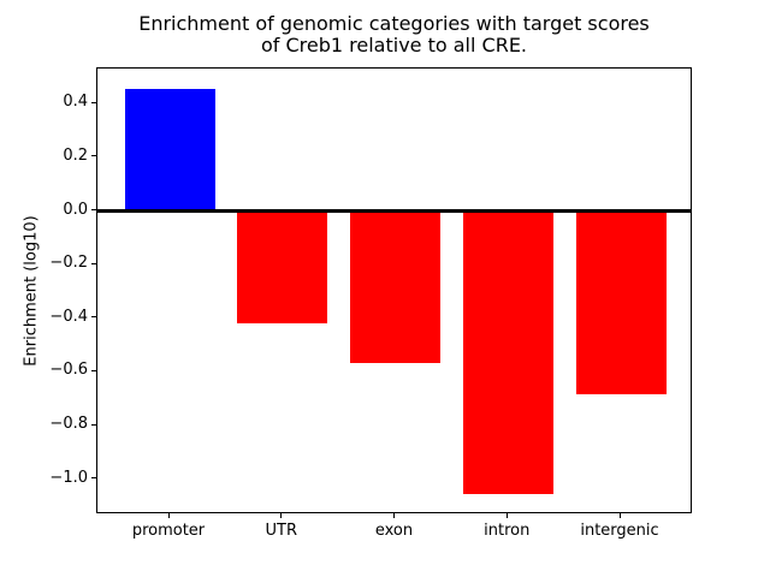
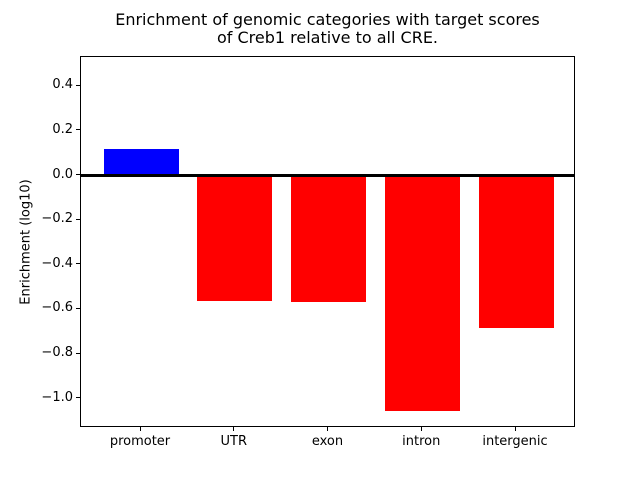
promoter: 0.46 -> 0.12
UTR: -0.42 -> -0.56
